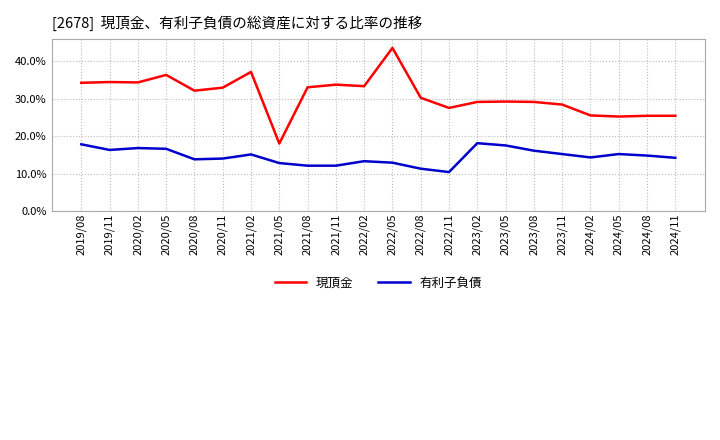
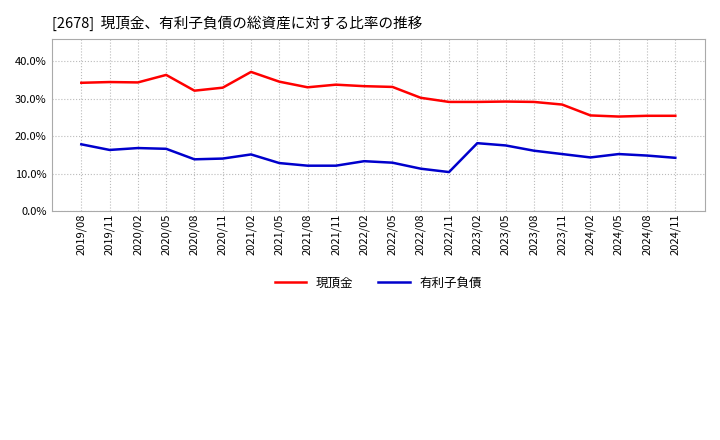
現頂金/2021/05: 18.0% -> 34.5%
現頂金/2022/05: 43.5% -> 33.1%
現頂金/2022/11: 27.5% -> 29.1%
